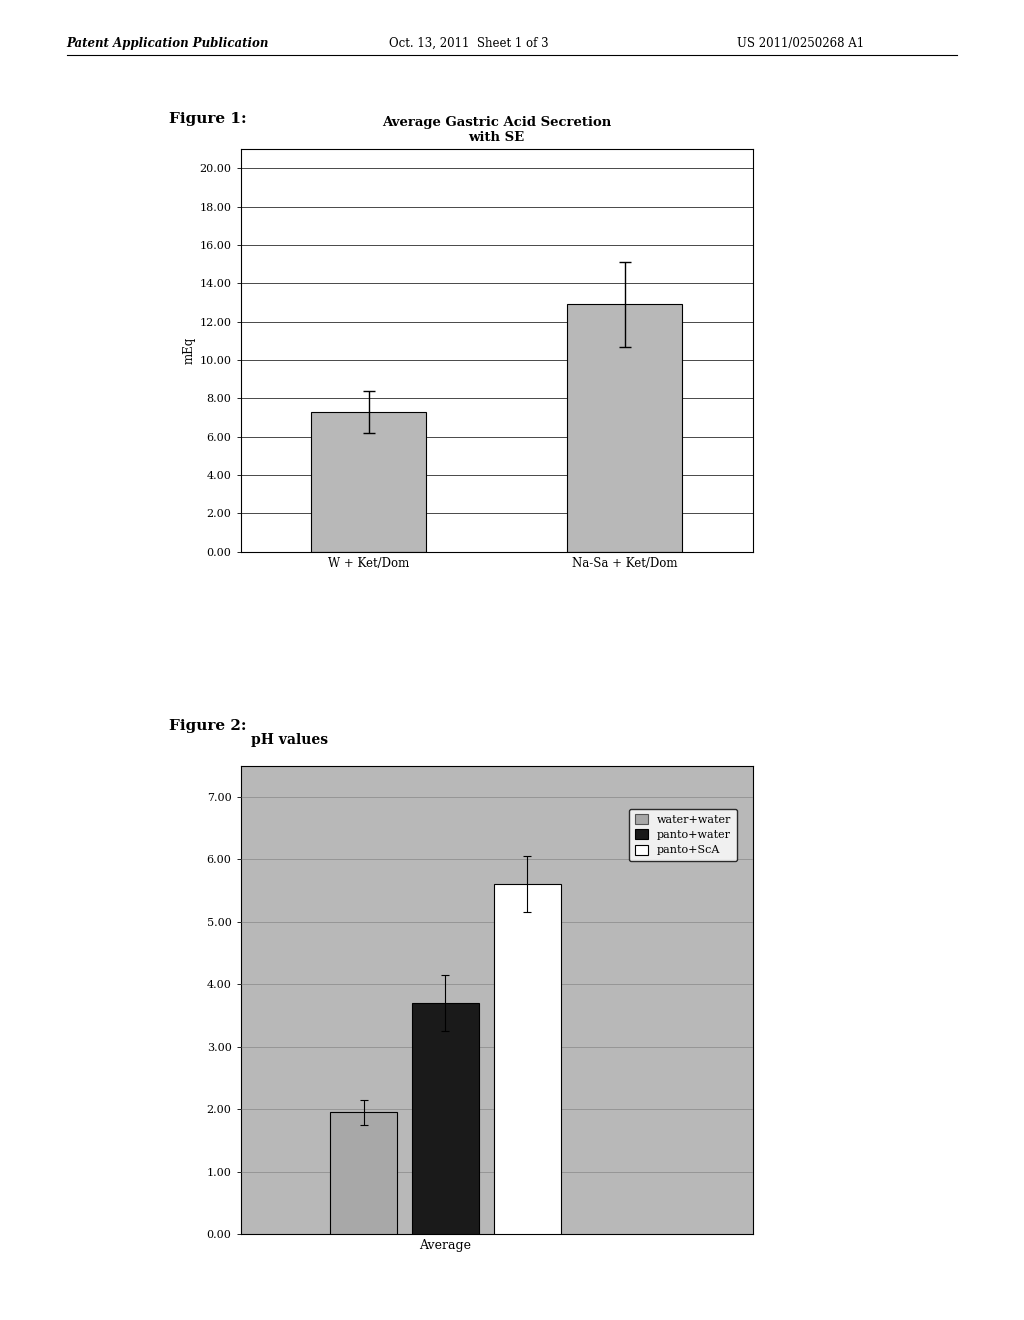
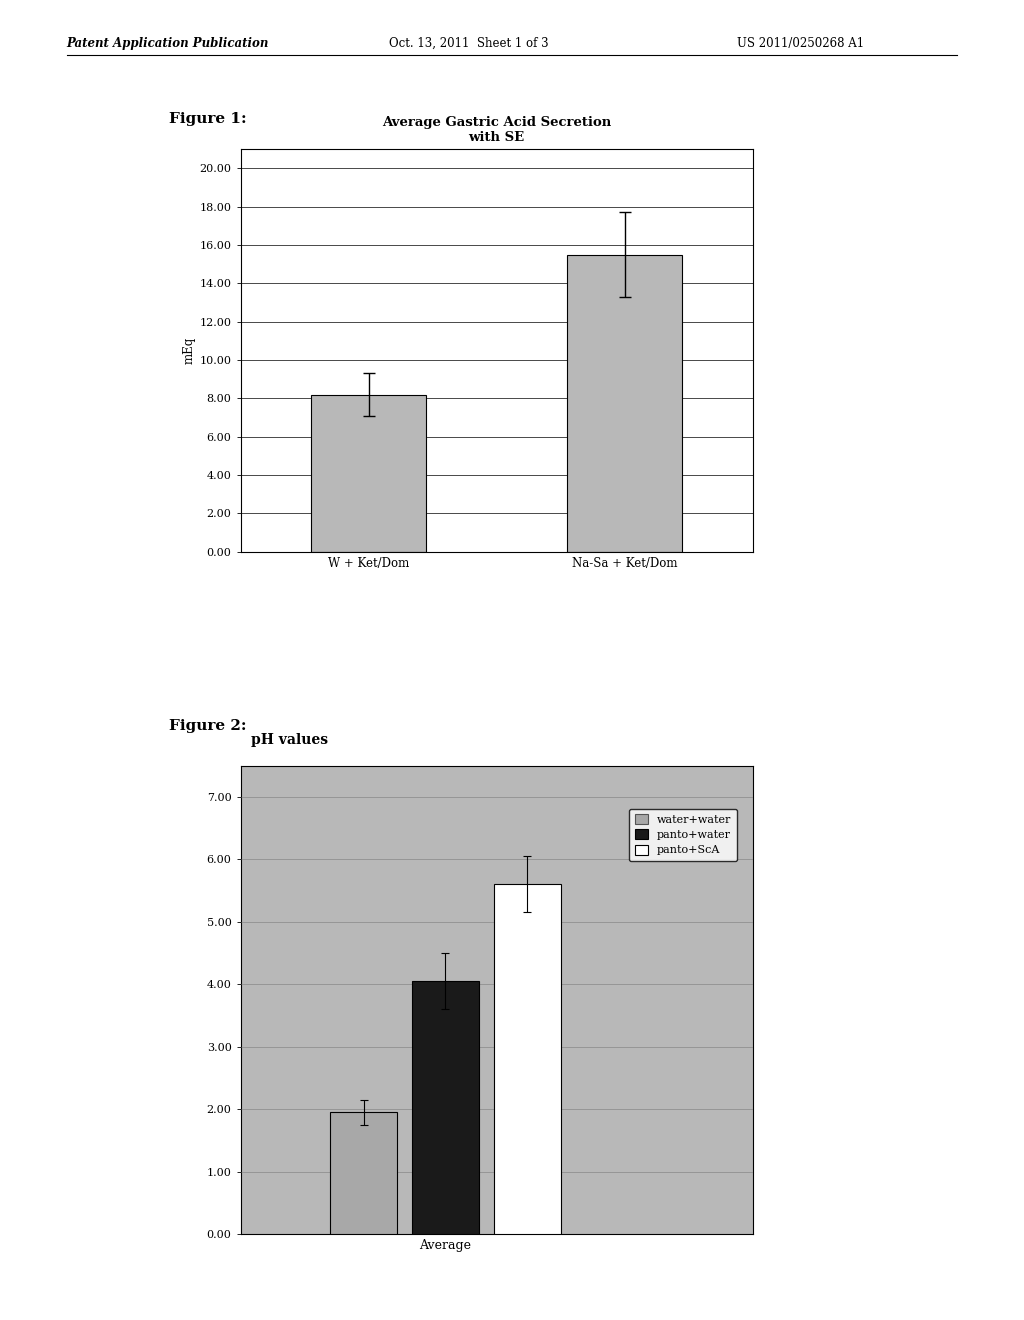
Average Gastric Acid Secretion with SE/W + Ket/Dom: 7.3 -> 8.2
Average Gastric Acid Secretion with SE/Na-Sa + Ket/Dom: 12.9 -> 15.5
Average: 3.70 -> 4.05
